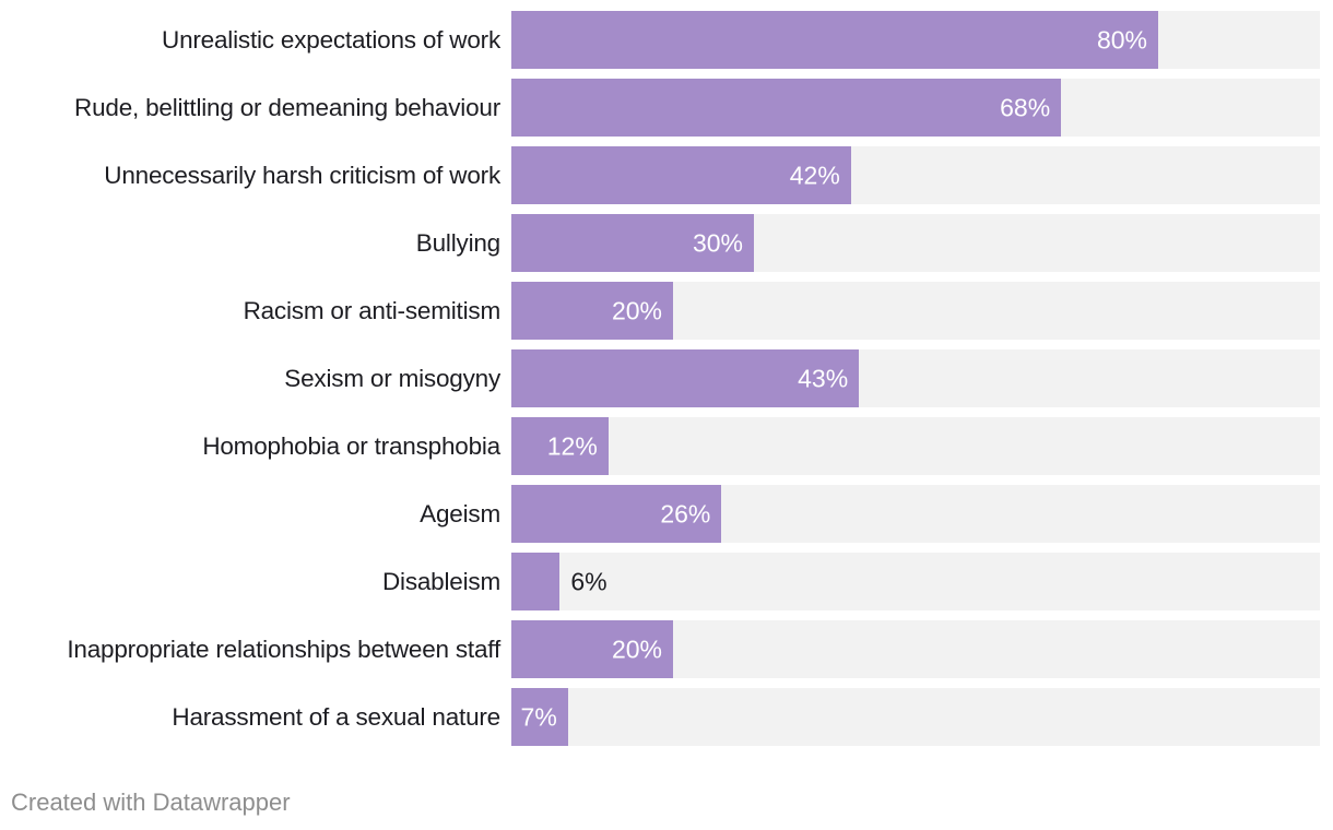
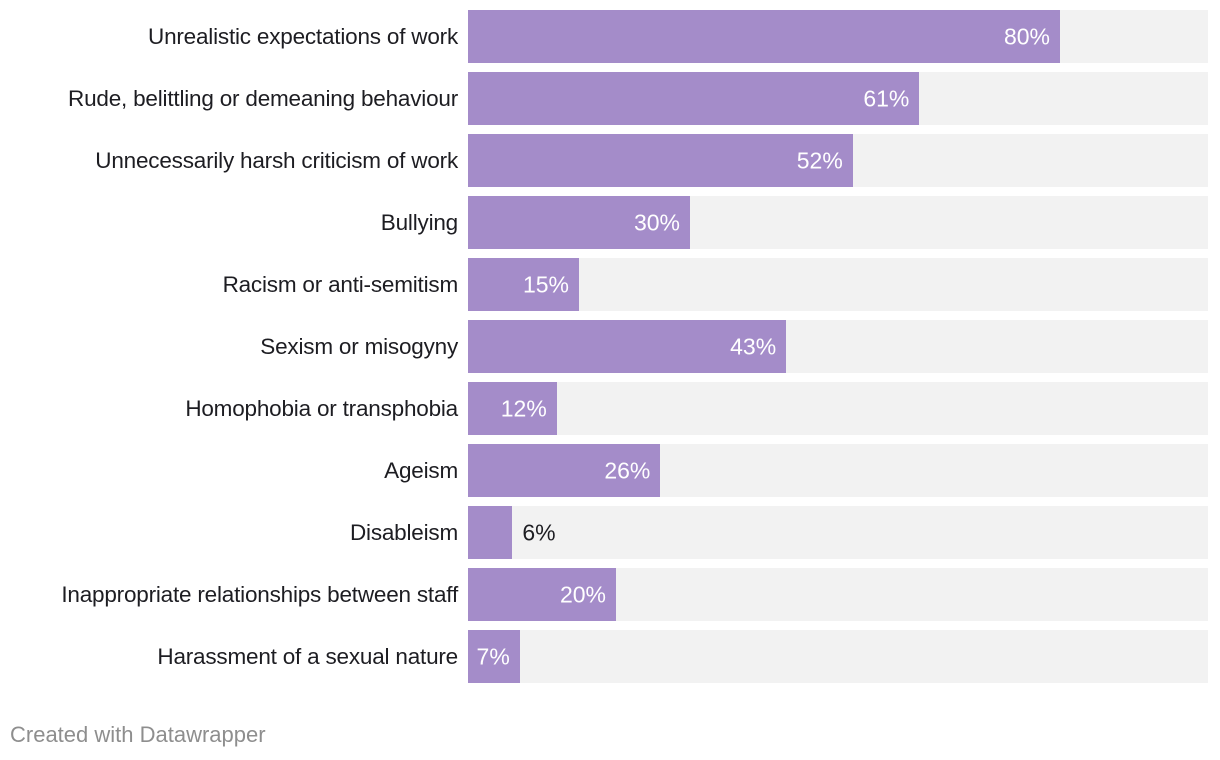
Rude, belittling or demeaning behaviour: 68% -> 61%
Unnecessarily harsh criticism of work: 42% -> 52%
Racism or anti-semitism: 20% -> 15%
